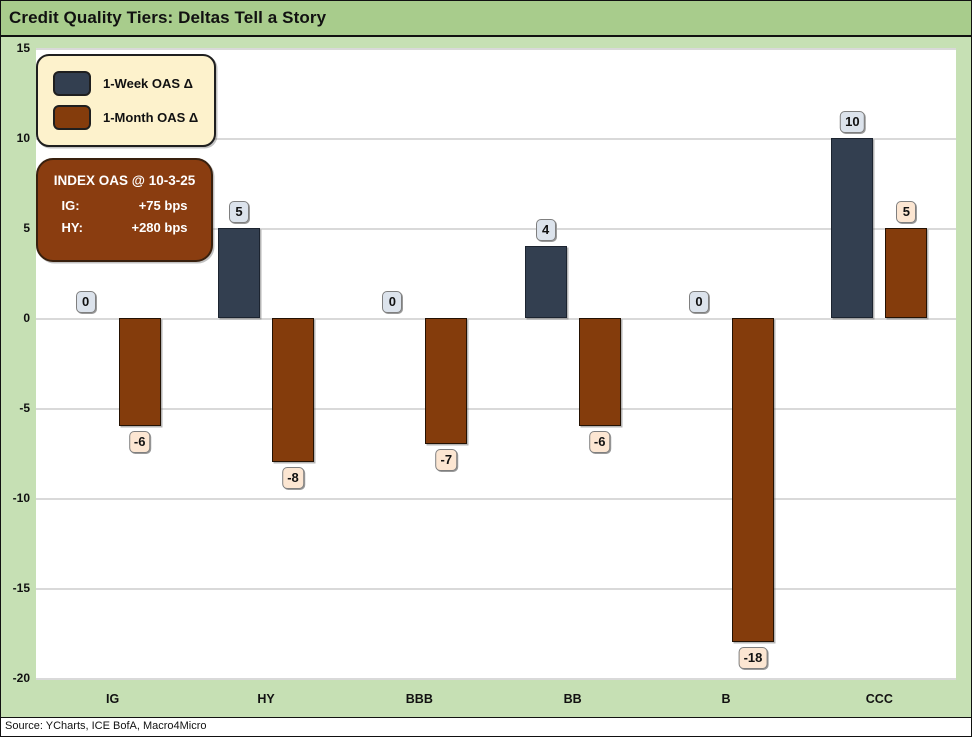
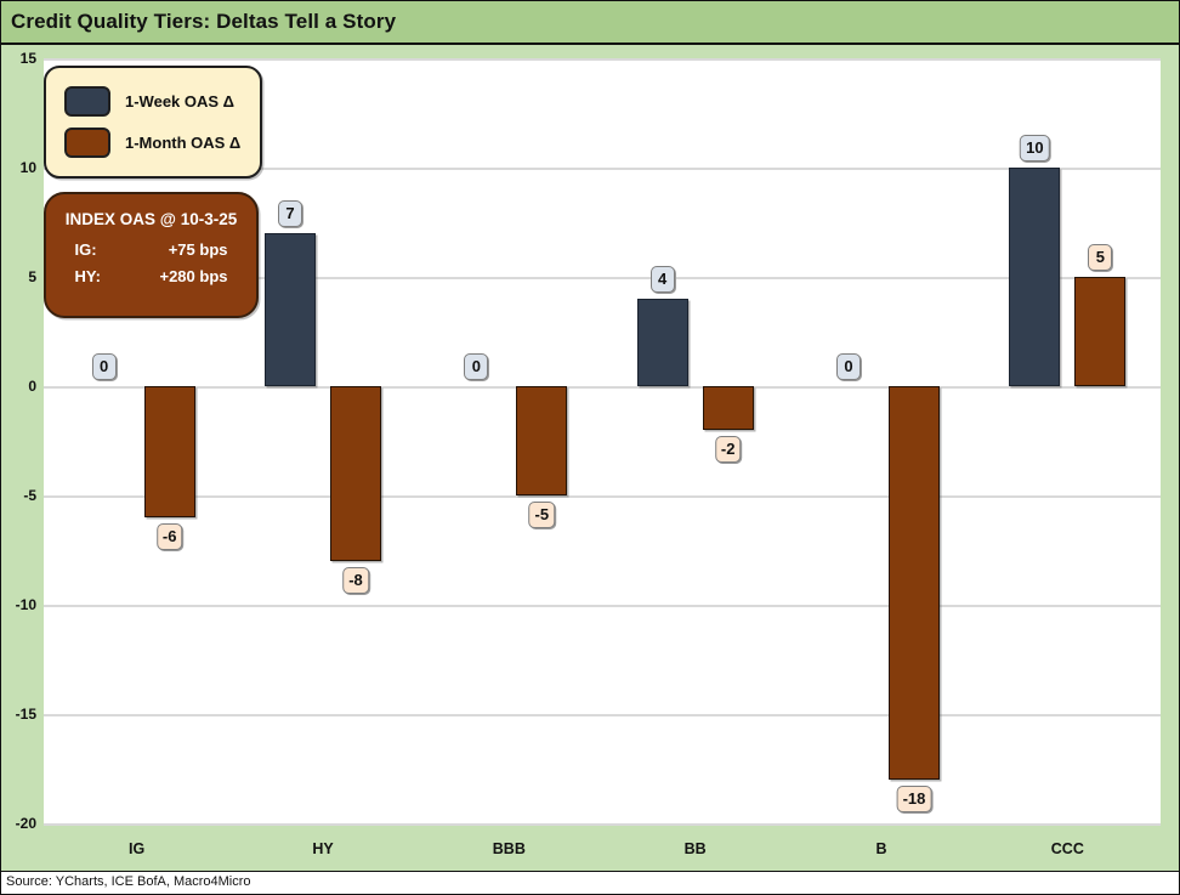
1-Week OAS Δ/HY: 5 -> 7
1-Month OAS Δ/BBB: -7 -> -5
1-Month OAS Δ/BB: -6 -> -2
